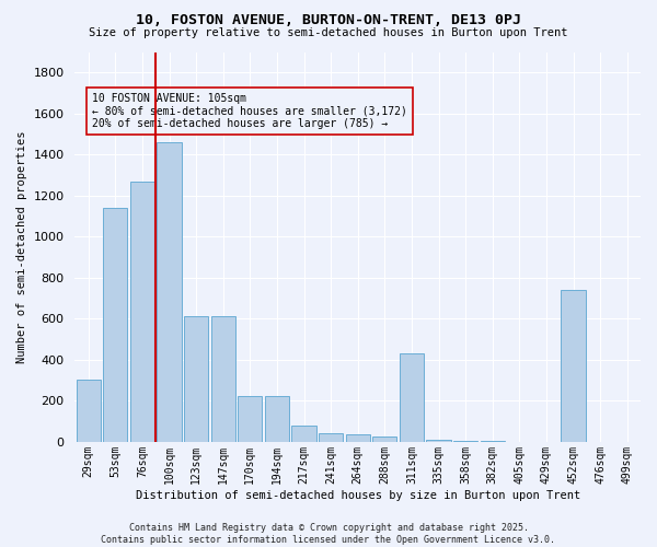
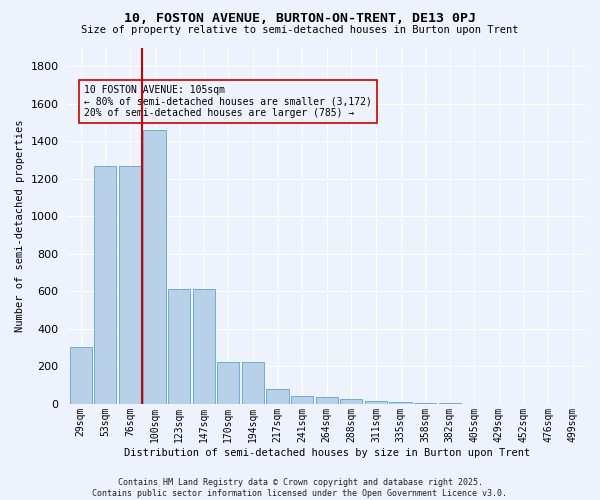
53sqm: 1140 -> 1270
311sqm: 430 -> 20
452sqm: 740 -> 0
